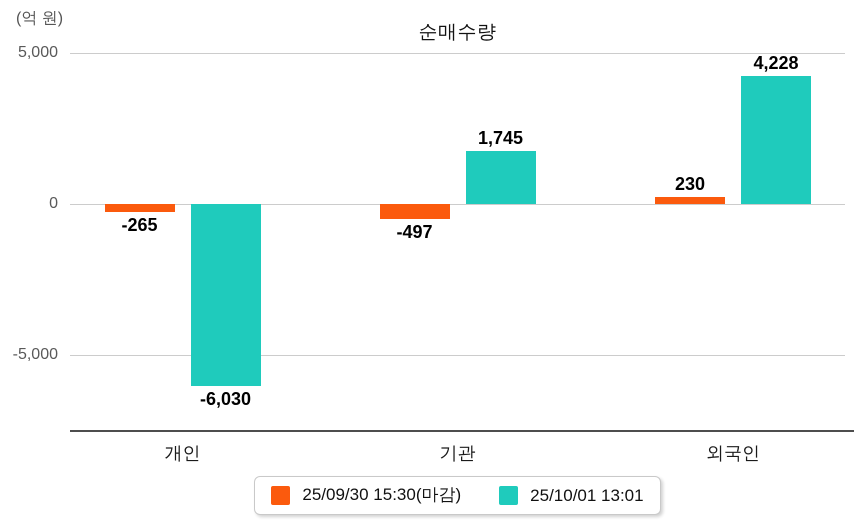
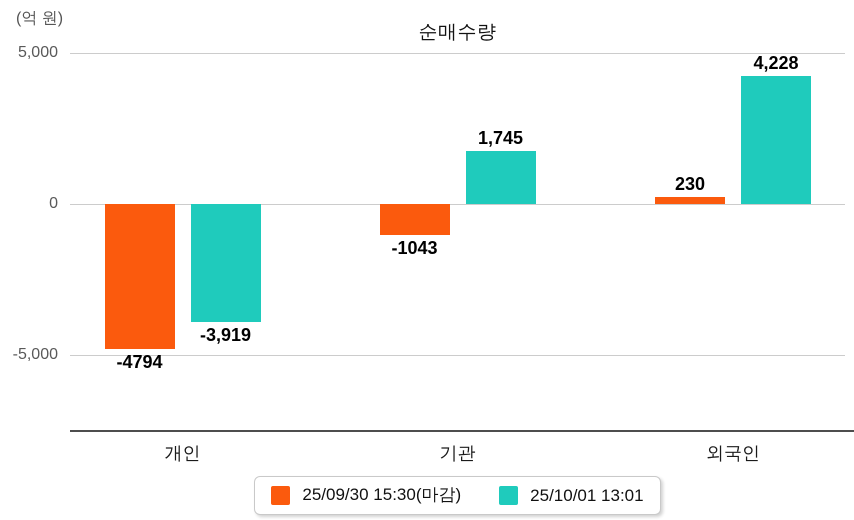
25/09/30 15:30(마감)/개인: -265 -> -4794
25/10/01 13:01/개인: -6,030 -> -3,919
25/09/30 15:30(마감)/기관: -497 -> -1043
